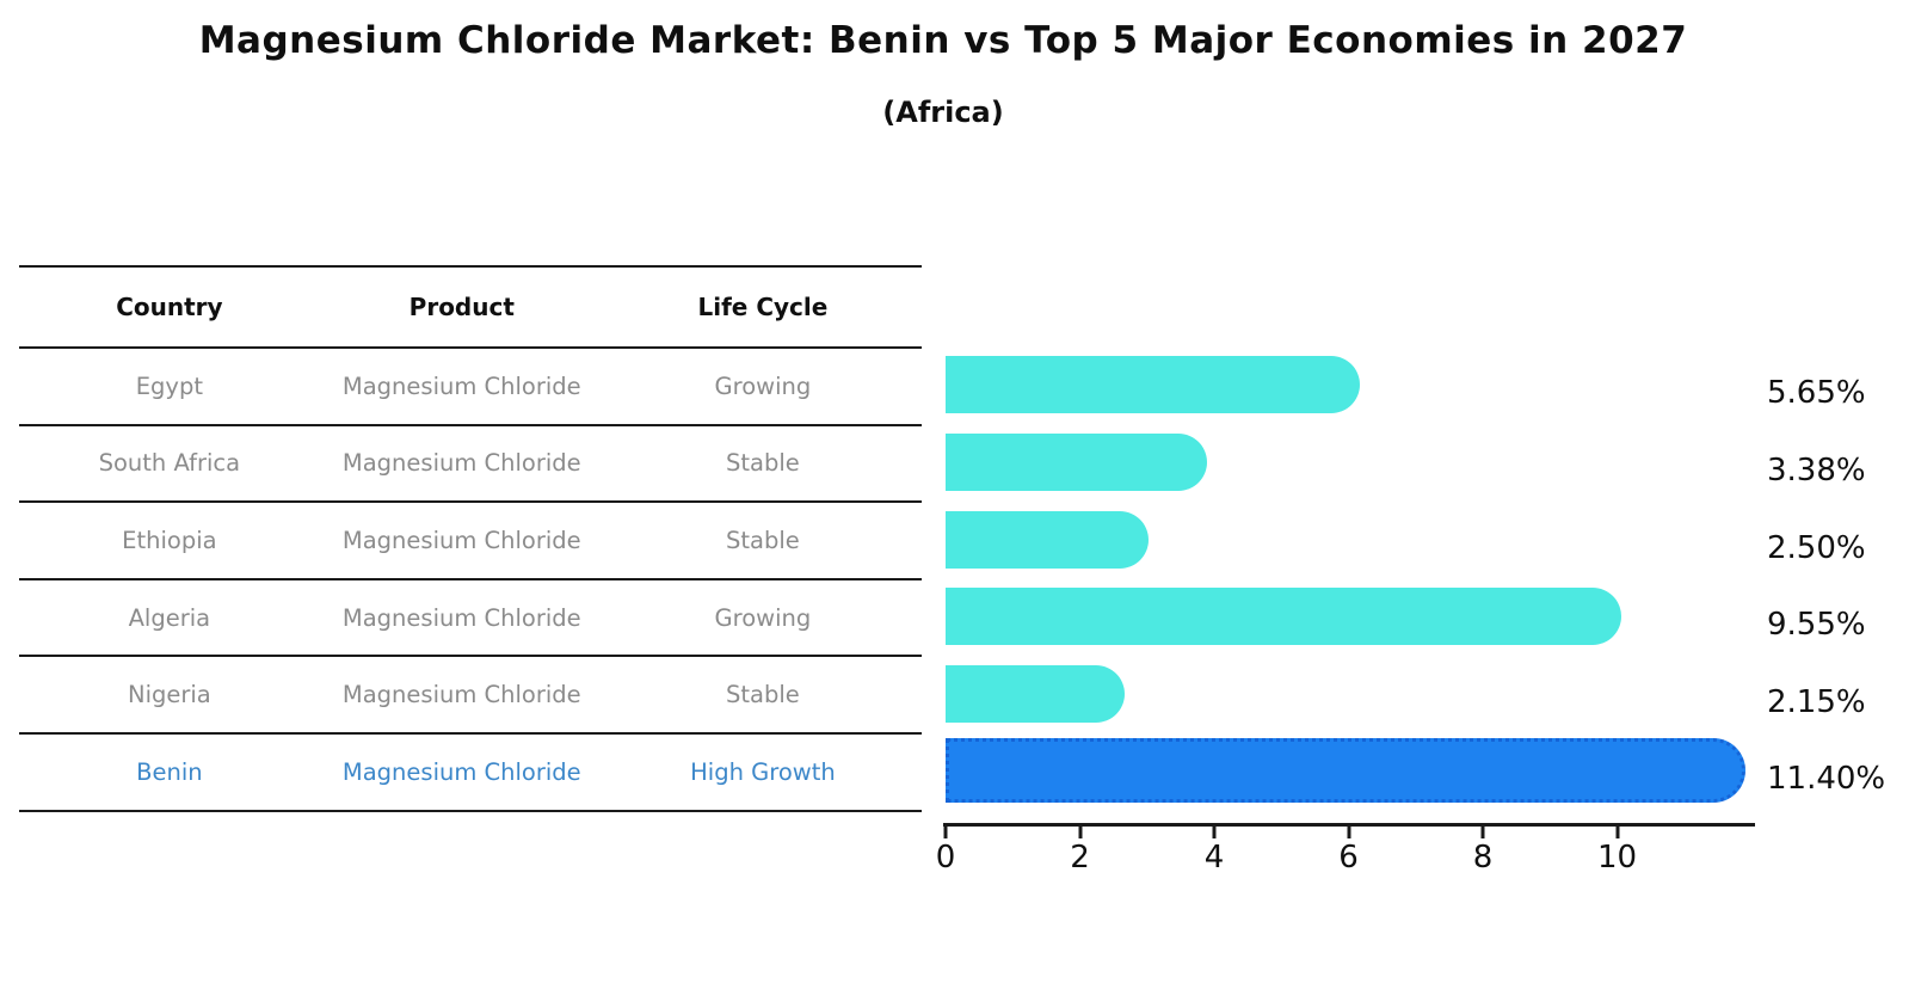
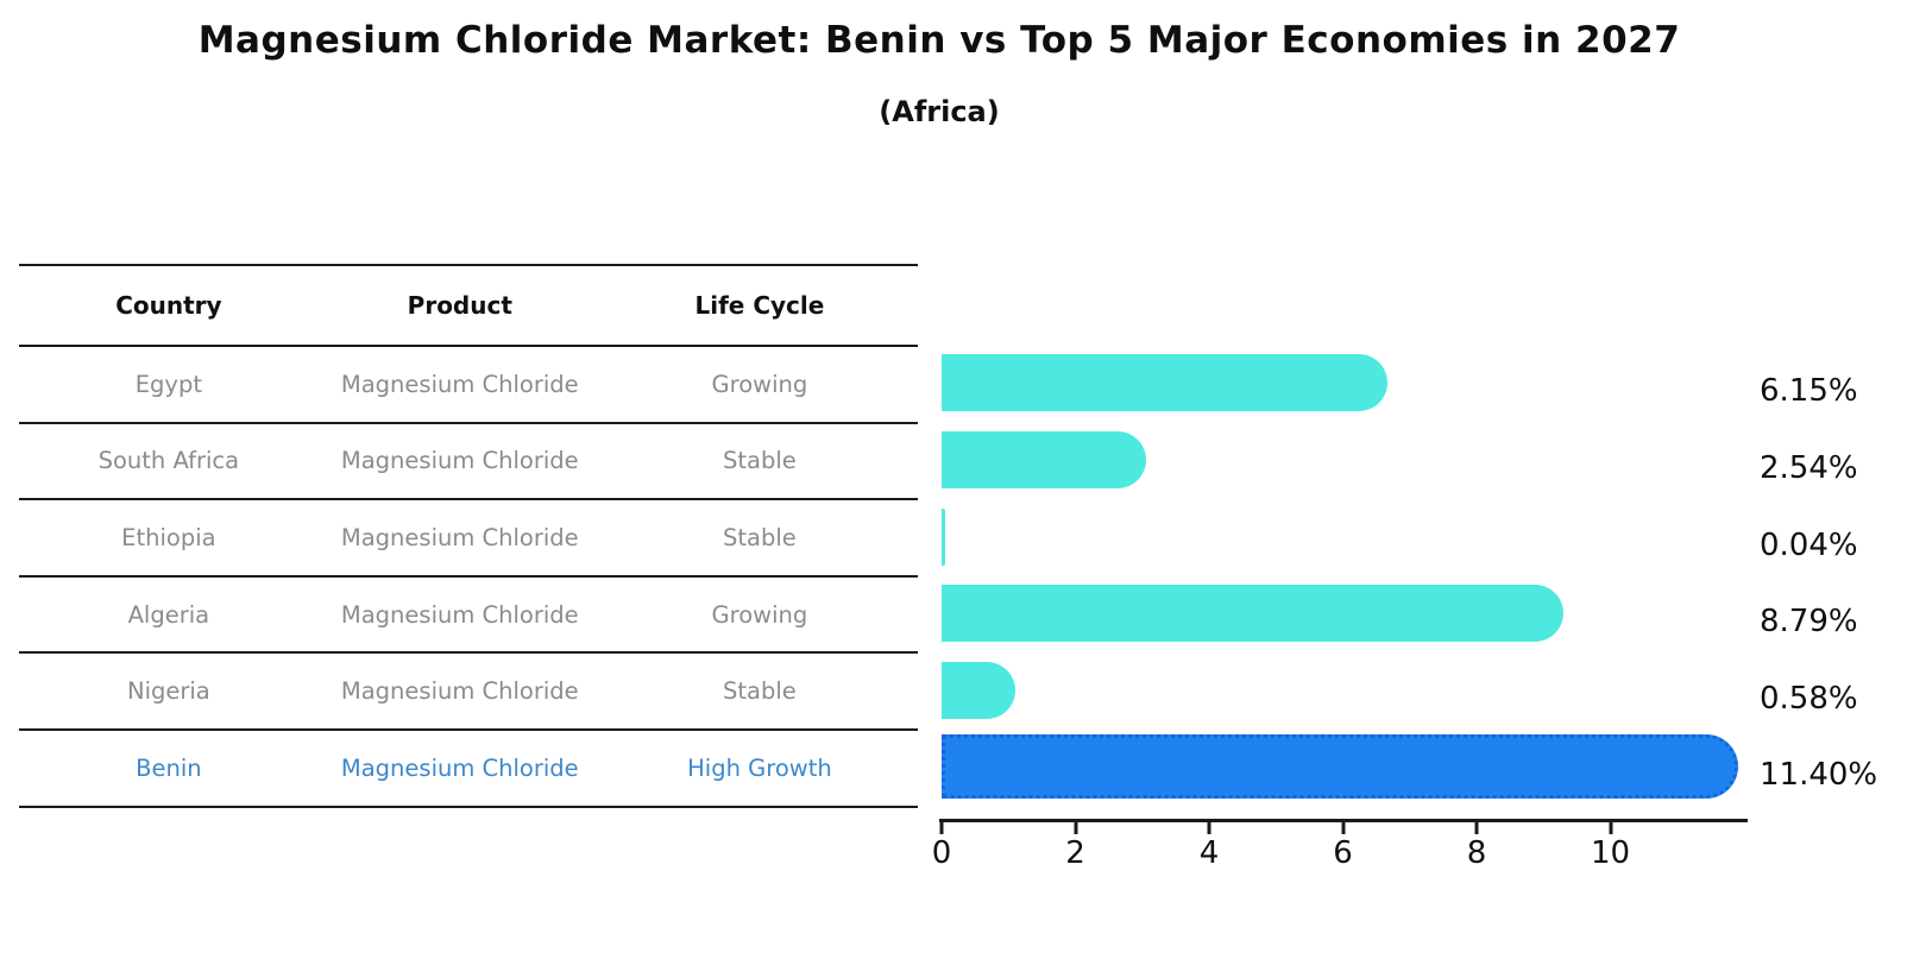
Egypt: 5.65% -> 6.15%
South Africa: 3.38% -> 2.54%
Ethiopia: 2.50% -> 0.04%
Algeria: 9.55% -> 8.79%
Nigeria: 2.15% -> 0.58%
